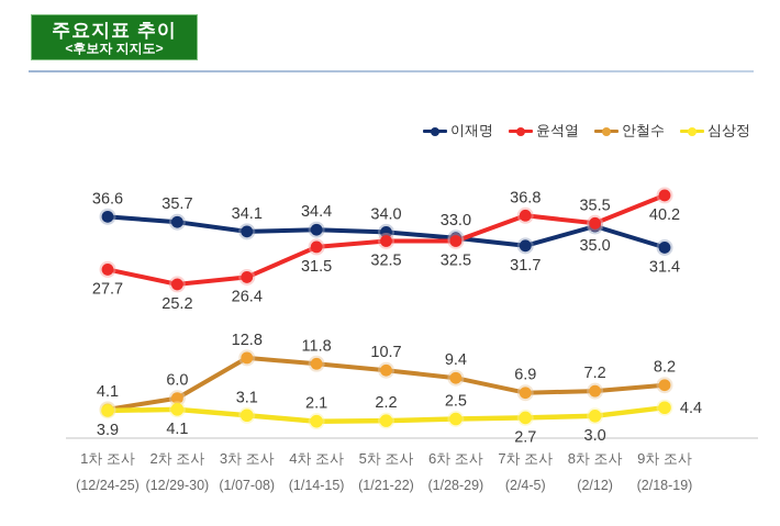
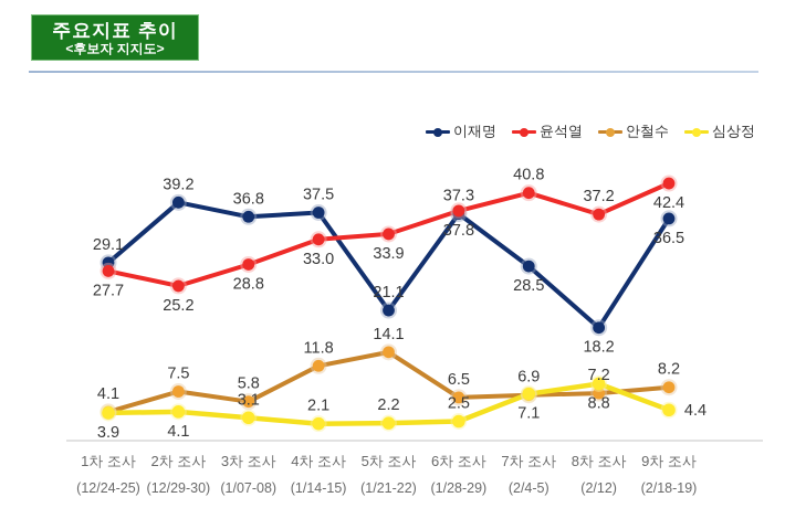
이재명/1차 조사: 36.6 -> 29.1
이재명/2차 조사: 35.7 -> 39.2
안철수/2차 조사: 6.0 -> 7.5
이재명/3차 조사: 34.1 -> 36.8
윤석열/3차 조사: 26.4 -> 28.8
안철수/3차 조사: 12.8 -> 5.8
이재명/4차 조사: 34.4 -> 37.5
윤석열/4차 조사: 31.5 -> 33.0
이재명/5차 조사: 34.0 -> 21.1
윤석열/5차 조사: 32.5 -> 33.9
안철수/5차 조사: 10.7 -> 14.1
이재명/6차 조사: 33.0 -> 37.3
윤석열/6차 조사: 32.5 -> 37.8
안철수/6차 조사: 9.4 -> 6.5
이재명/7차 조사: 31.7 -> 28.5
윤석열/7차 조사: 36.8 -> 40.8
심상정/7차 조사: 2.7 -> 7.1
이재명/8차 조사: 35.0 -> 18.2
윤석열/8차 조사: 35.5 -> 37.2
심상정/8차 조사: 3.0 -> 8.8
이재명/9차 조사: 31.4 -> 36.5
윤석열/9차 조사: 40.2 -> 42.4
